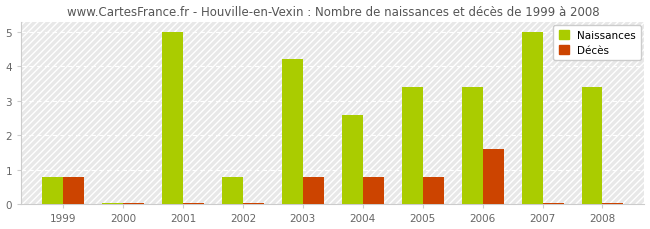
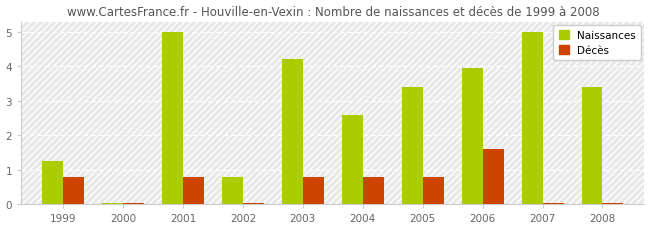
Naissances/1999: 0.80 -> 1.25
Décès/2001: 0.05 -> 0.80
Naissances/2006: 3.40 -> 3.95
